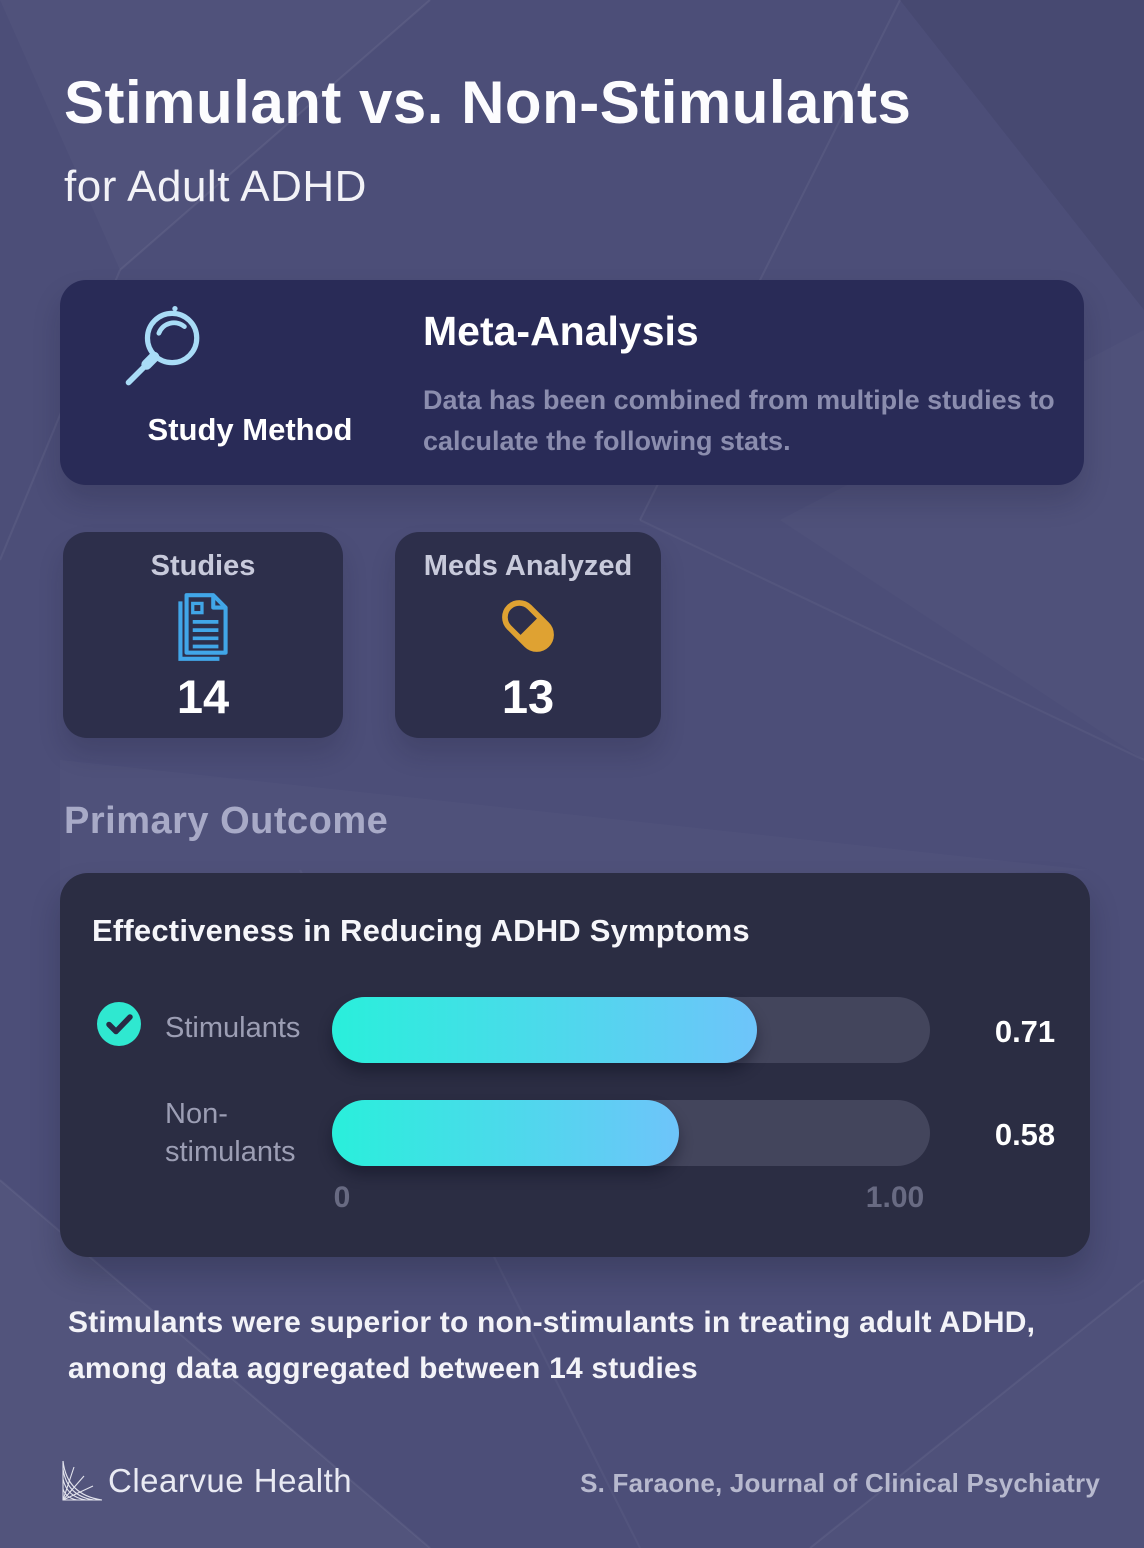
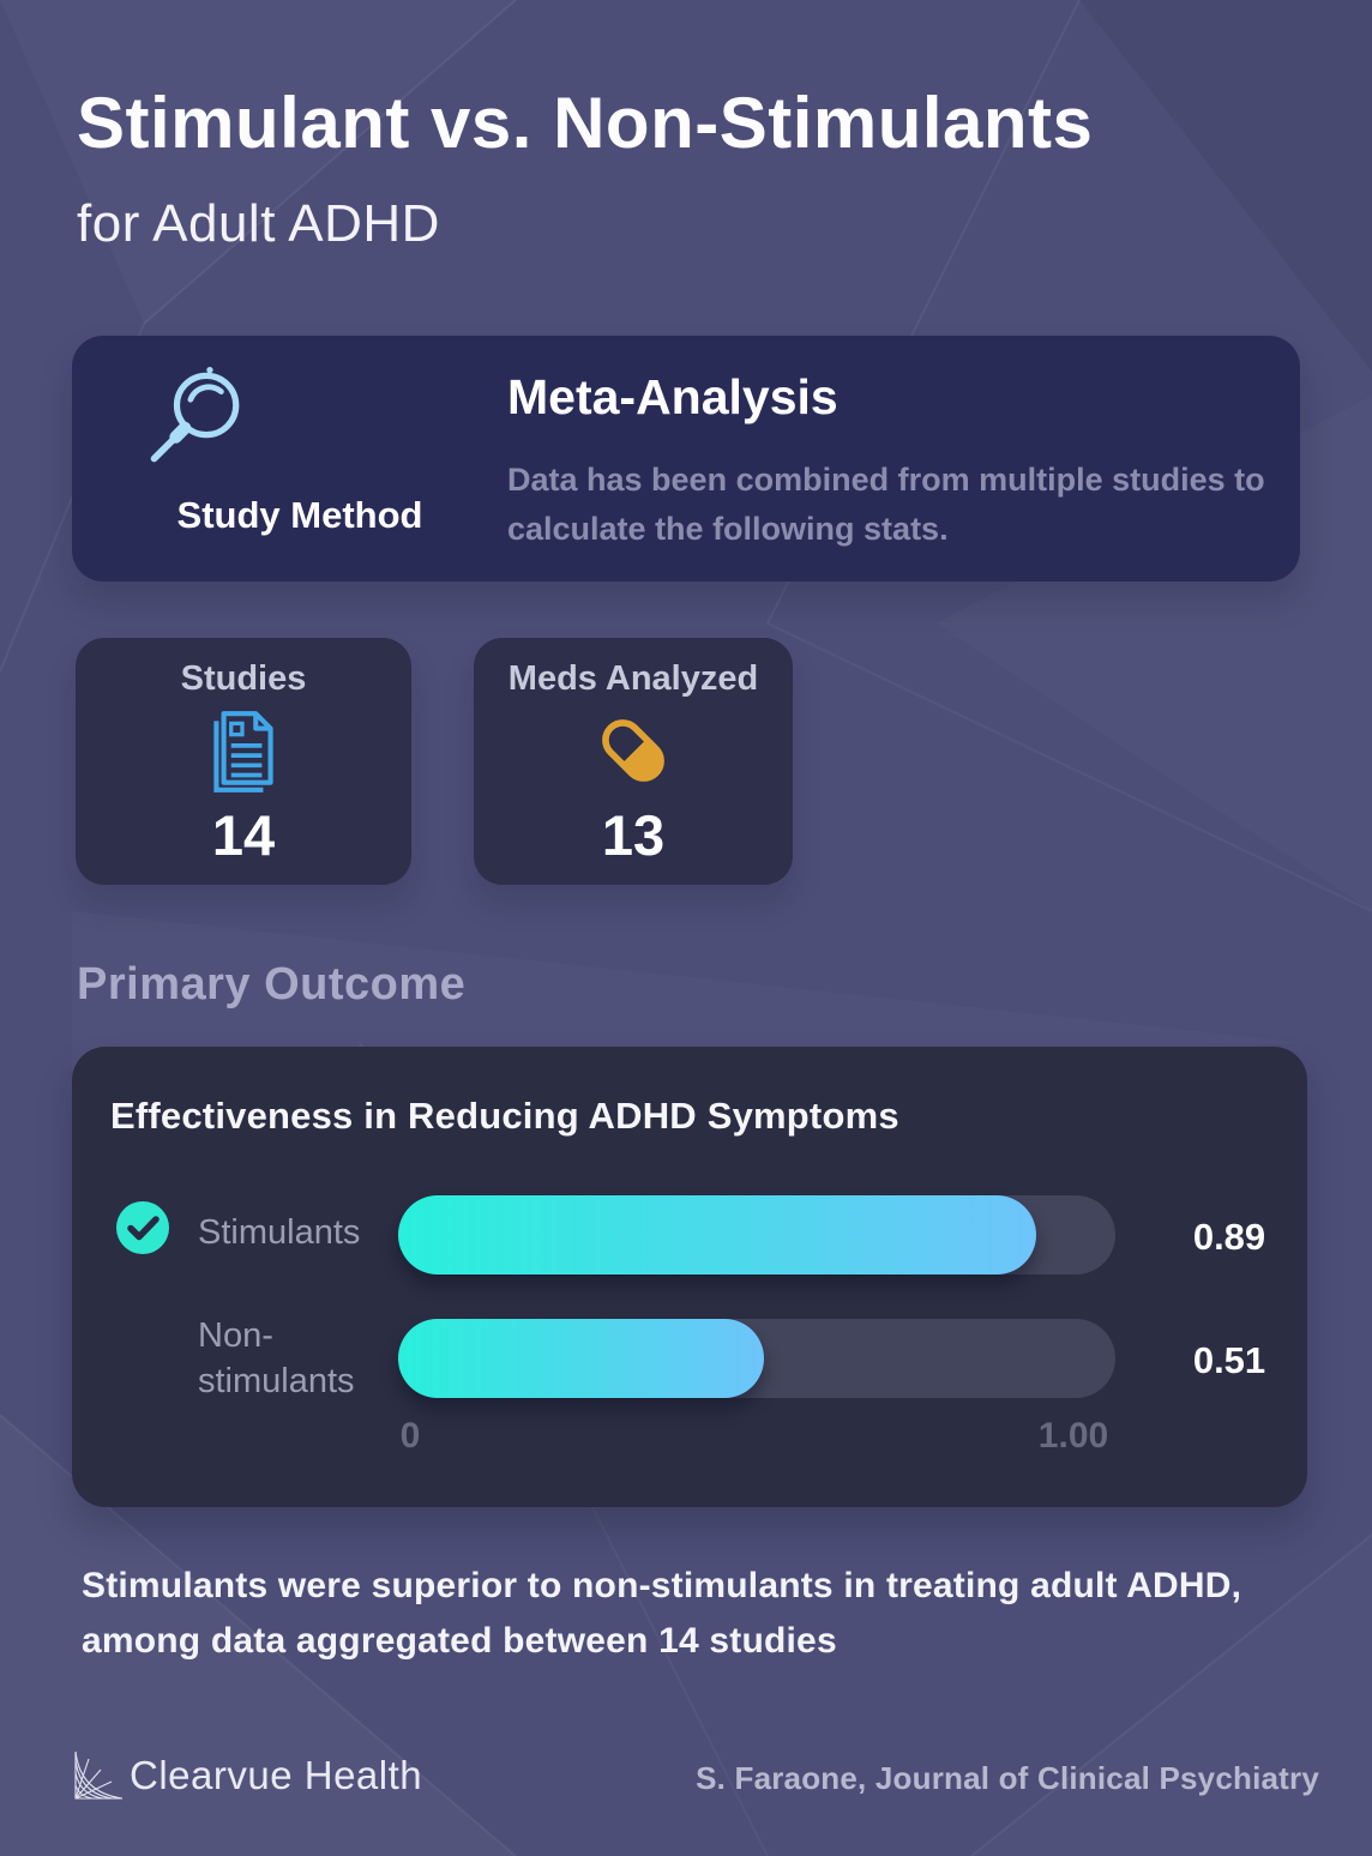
Stimulants: 0.71 -> 0.89
Non-stimulants: 0.58 -> 0.51
